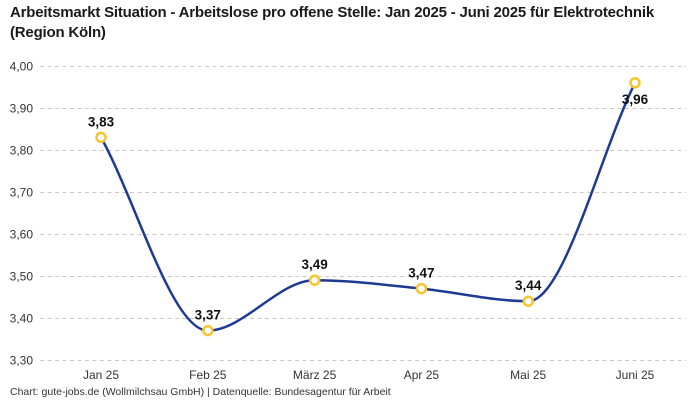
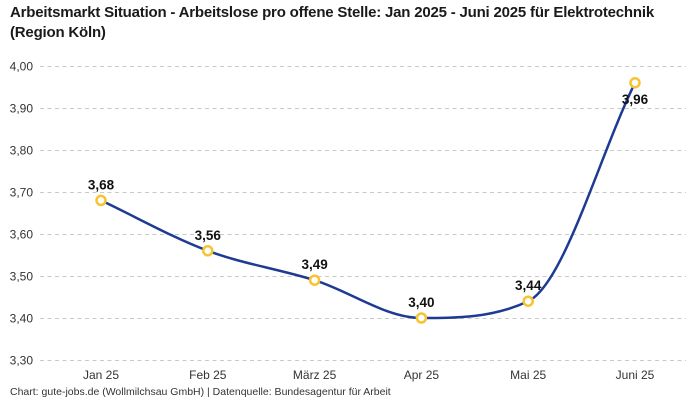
Jan 25: 3,83 -> 3,68
Feb 25: 3,37 -> 3,56
Apr 25: 3,47 -> 3,40
